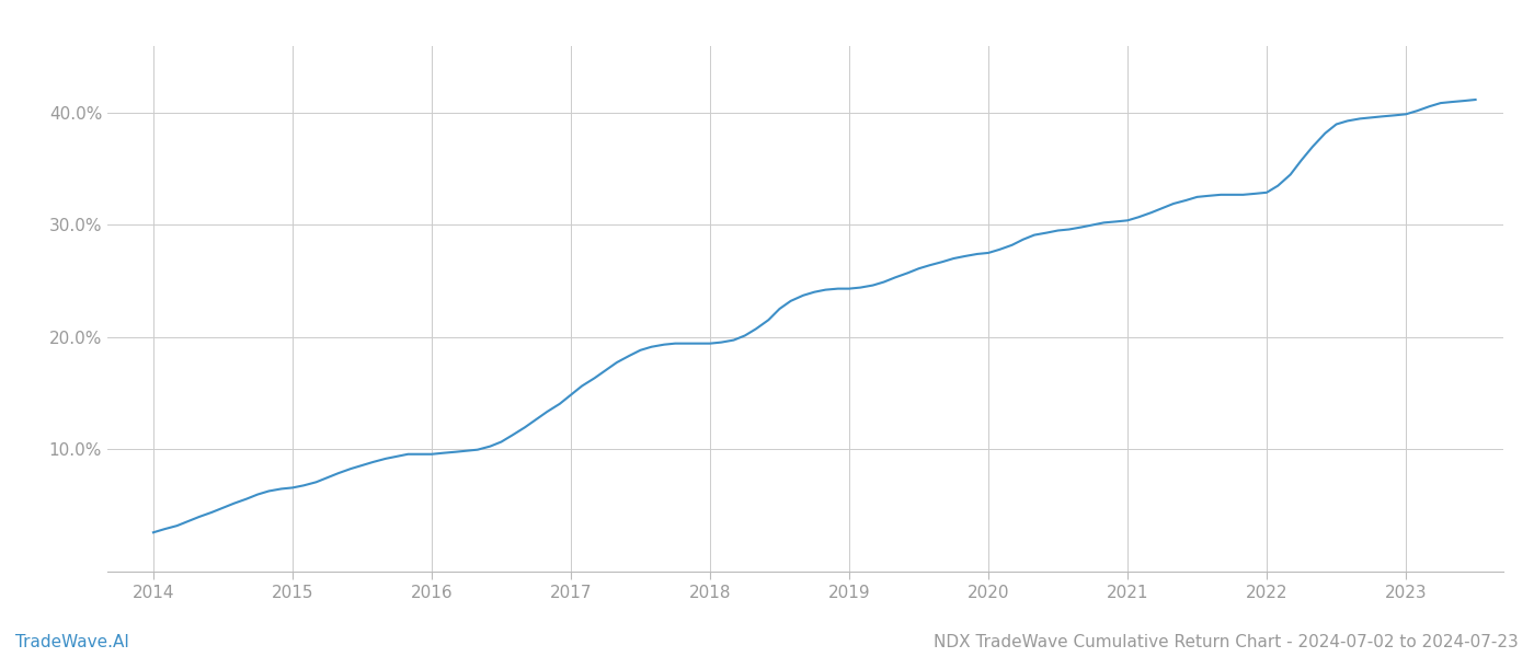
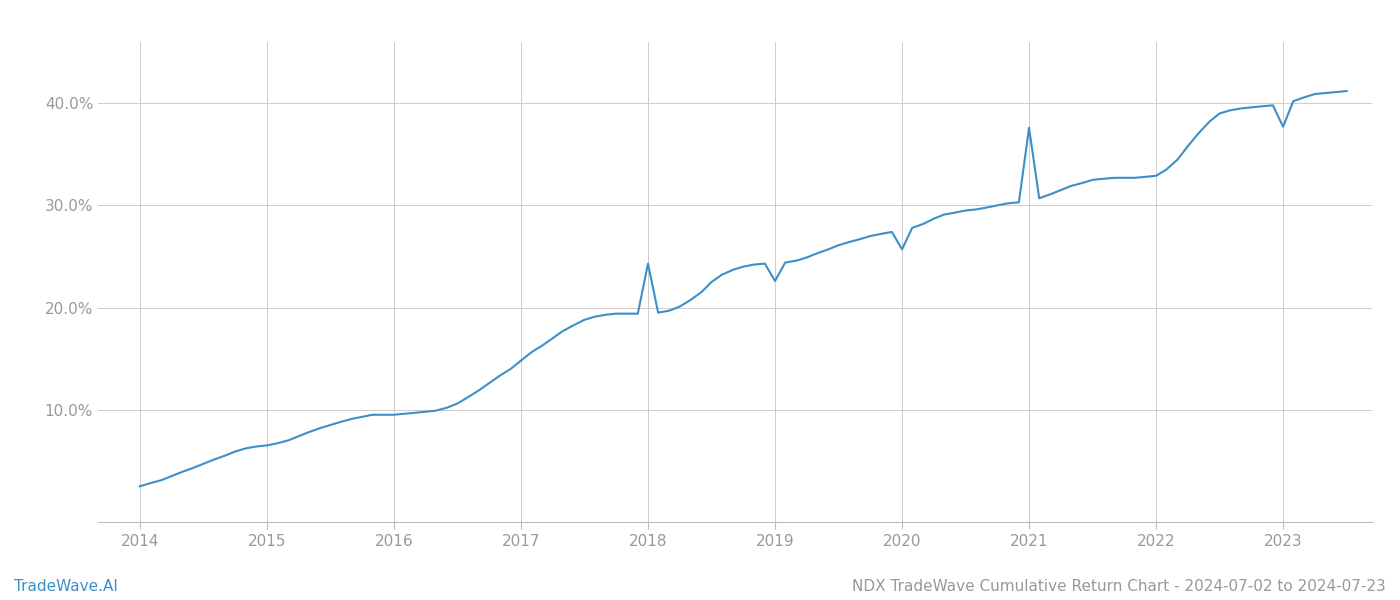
2018: 19.4% -> 24.3%
2019: 24.3% -> 22.6%
2020: 27.5% -> 25.7%
2021: 30.4% -> 37.6%
2023: 39.9% -> 37.7%
